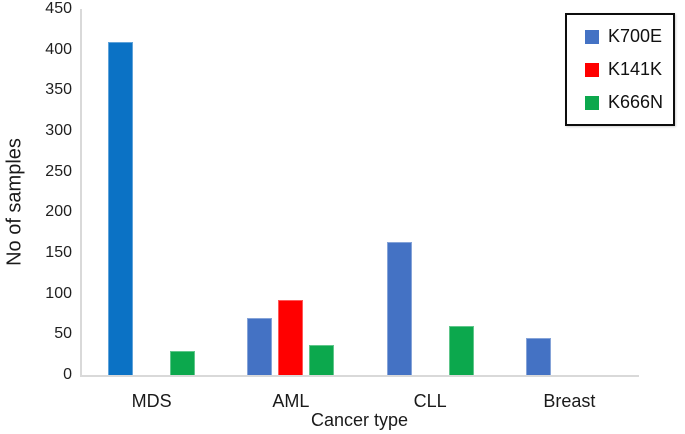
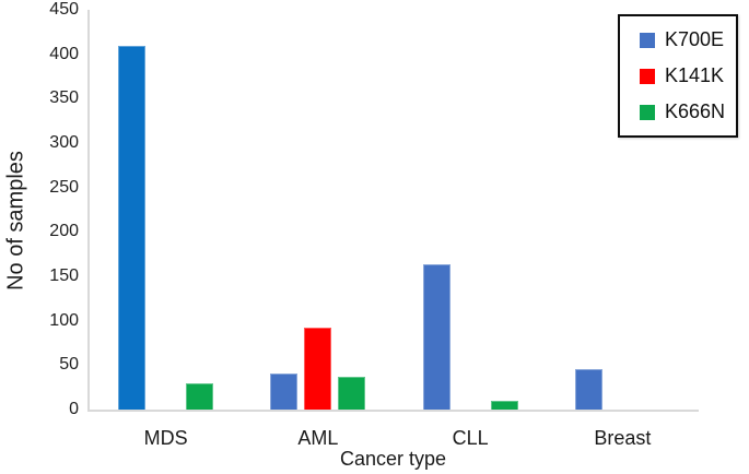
K700E/AML: 70 -> 40
K666N/CLL: 60 -> 10
